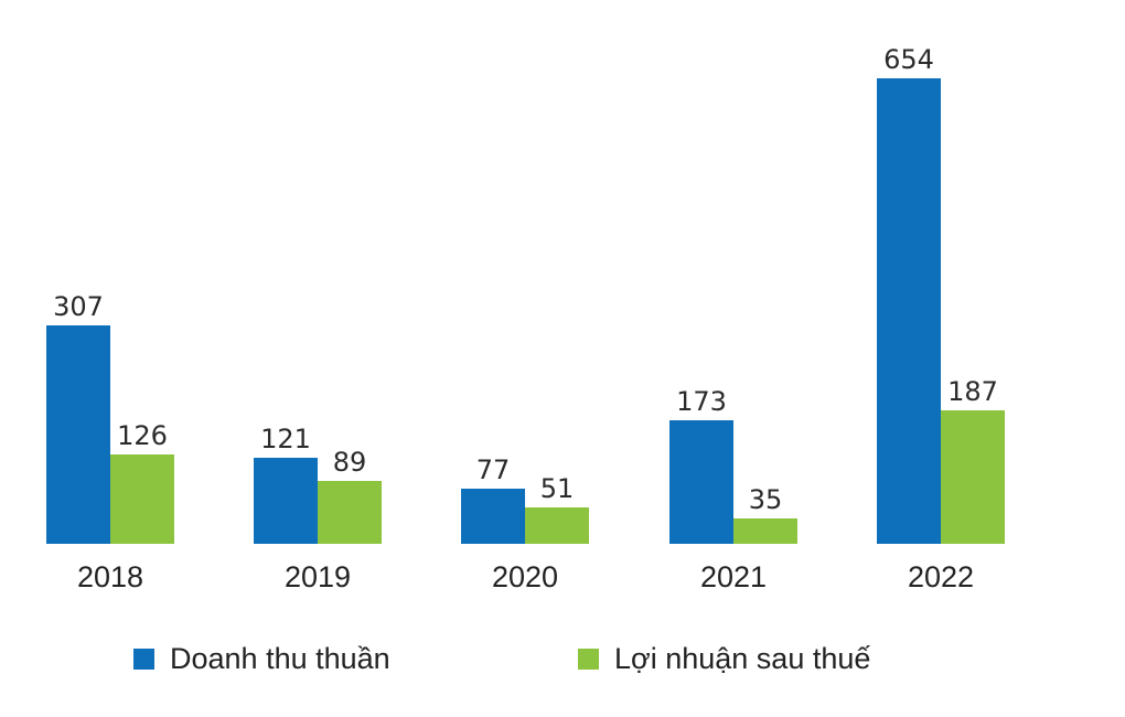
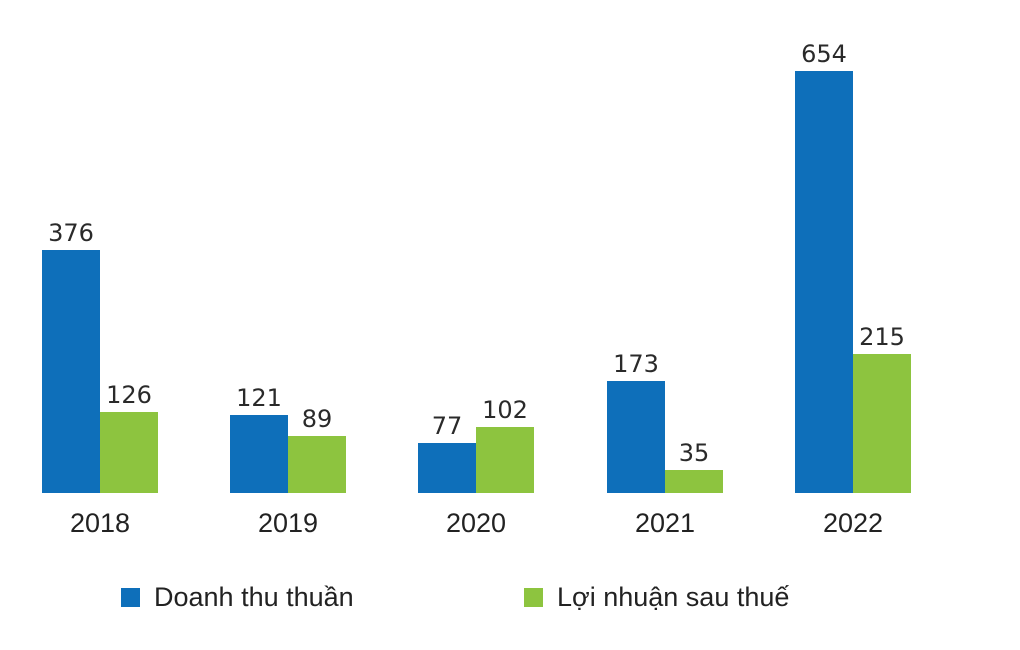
Doanh thu thuần/2018: 307 -> 376
Lợi nhuận sau thuế/2020: 51 -> 102
Lợi nhuận sau thuế/2022: 187 -> 215
